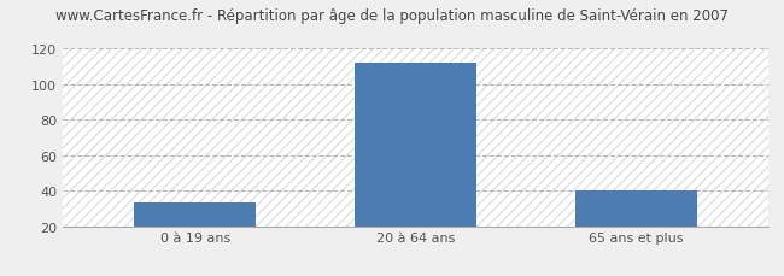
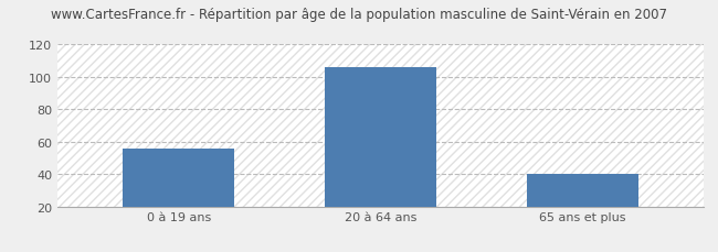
0 à 19 ans: 33 -> 56
20 à 64 ans: 112 -> 106
